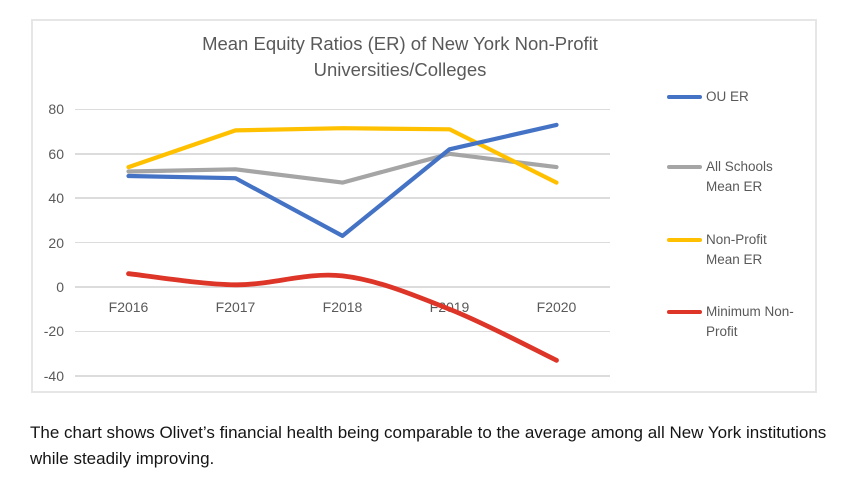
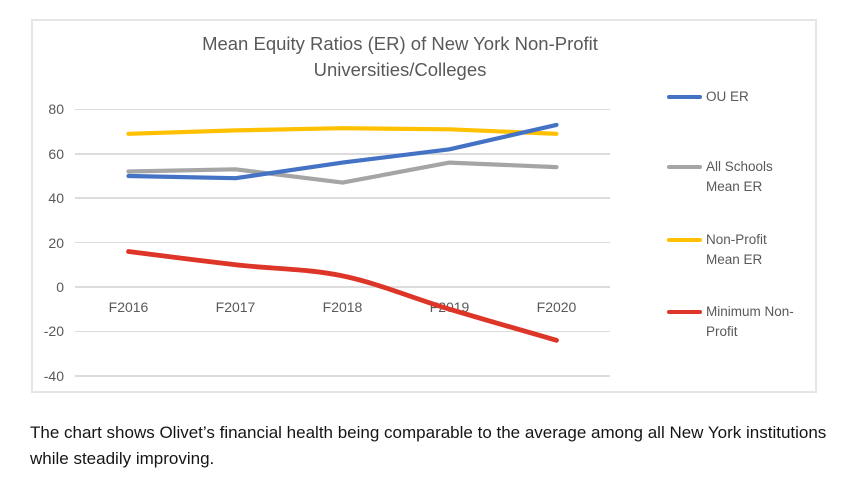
Non-Profit Mean ER/F2016: 54 -> 69
Minimum Non-Profit/F2016: 6 -> 16
Minimum Non-Profit/F2017: 1 -> 10
OU ER/F2018: 23 -> 56
All Schools Mean ER/F2019: 60 -> 56
Non-Profit Mean ER/F2020: 47 -> 69
Minimum Non-Profit/F2020: -33 -> -24
